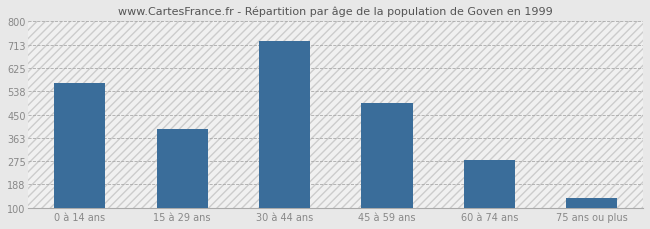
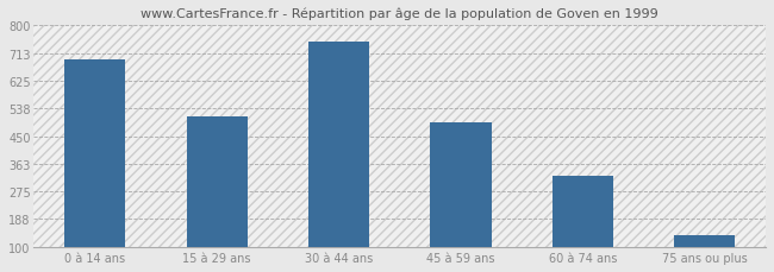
0 à 14 ans: 570 -> 693
15 à 29 ans: 395 -> 513
30 à 44 ans: 725 -> 748
60 à 74 ans: 280 -> 323
